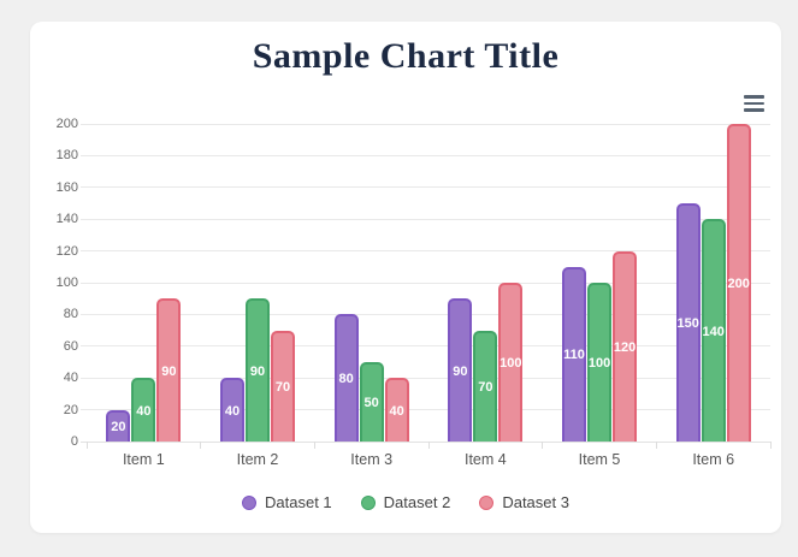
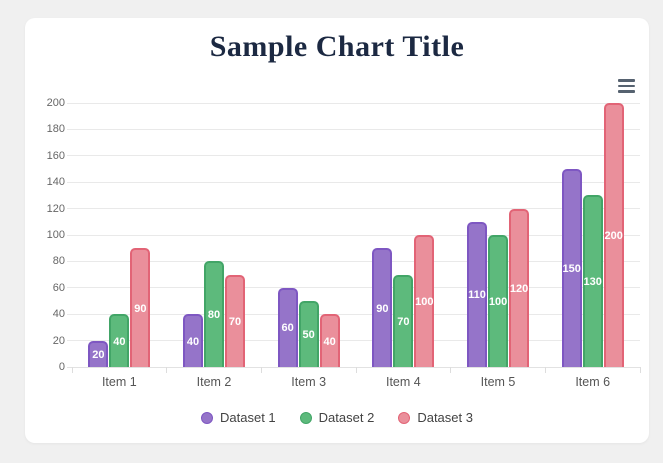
Dataset 2/Item 2: 90 -> 80
Dataset 1/Item 3: 80 -> 60
Dataset 2/Item 6: 140 -> 130
